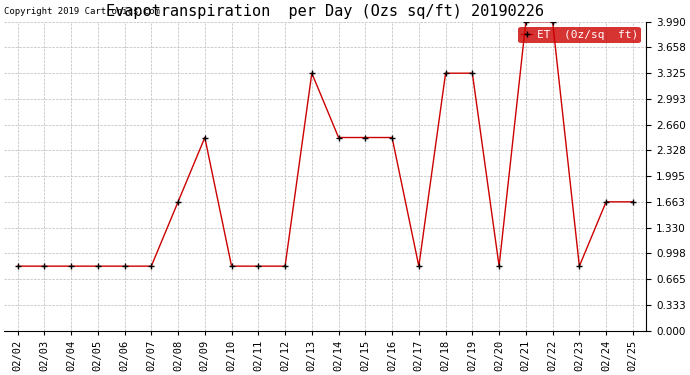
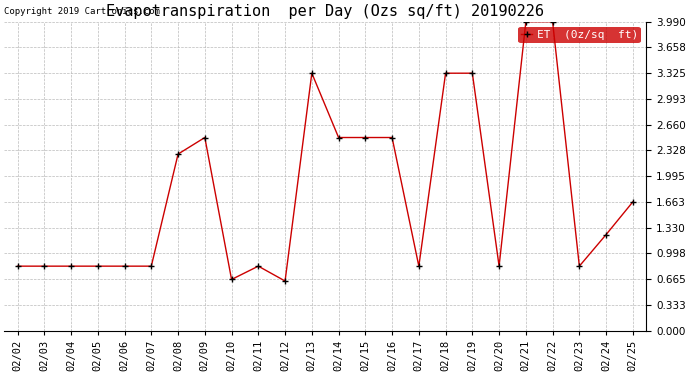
02/08: 1.66 -> 2.28
02/10: 0.83 -> 0.66
02/12: 0.83 -> 0.64
02/24: 1.66 -> 1.24
